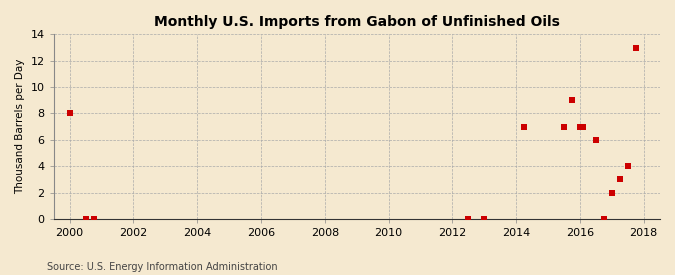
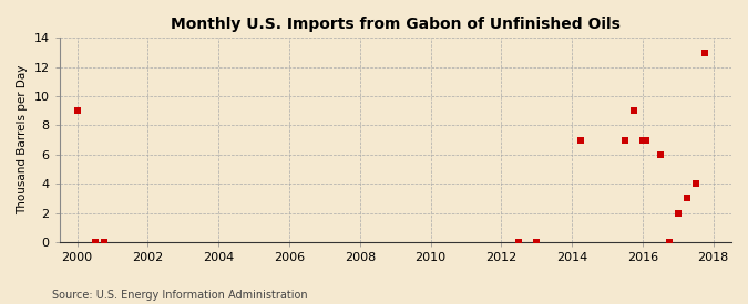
2000: 8 -> 9
